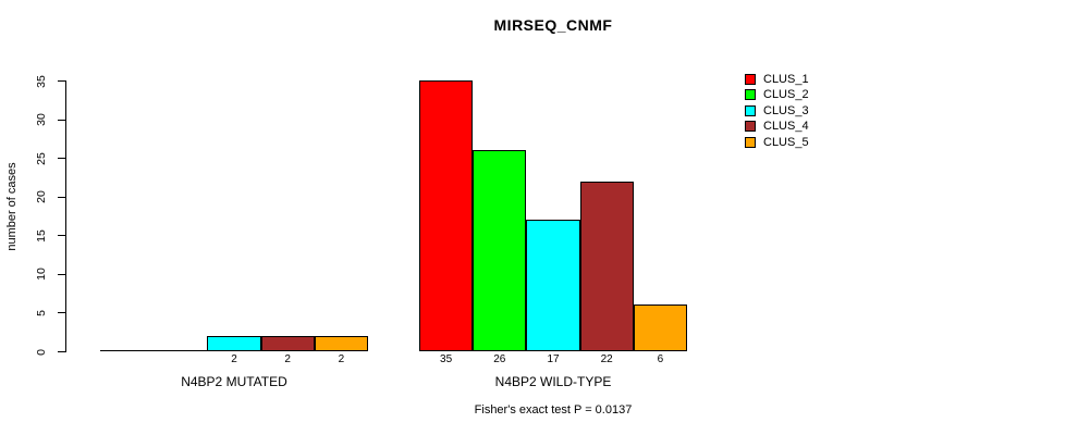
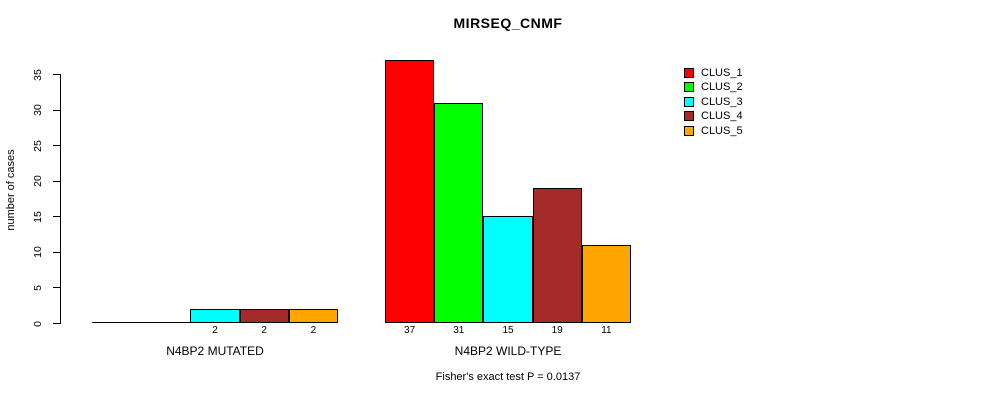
CLUS_1/N4BP2 WILD-TYPE: 35 -> 37
CLUS_2/N4BP2 WILD-TYPE: 26 -> 31
CLUS_3/N4BP2 WILD-TYPE: 17 -> 15
CLUS_4/N4BP2 WILD-TYPE: 22 -> 19
CLUS_5/N4BP2 WILD-TYPE: 6 -> 11
